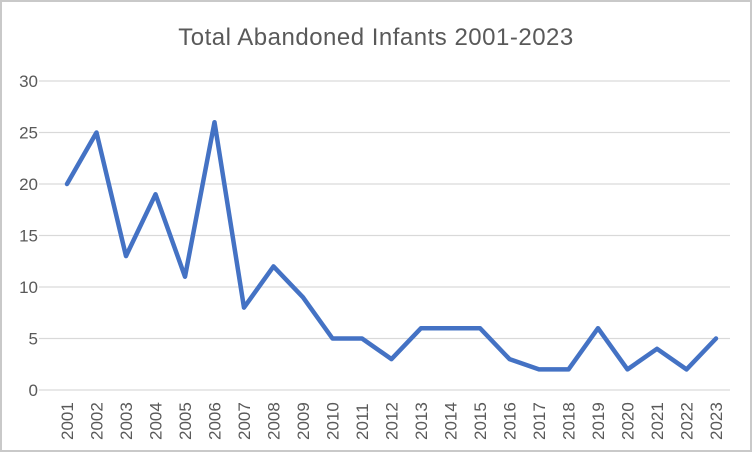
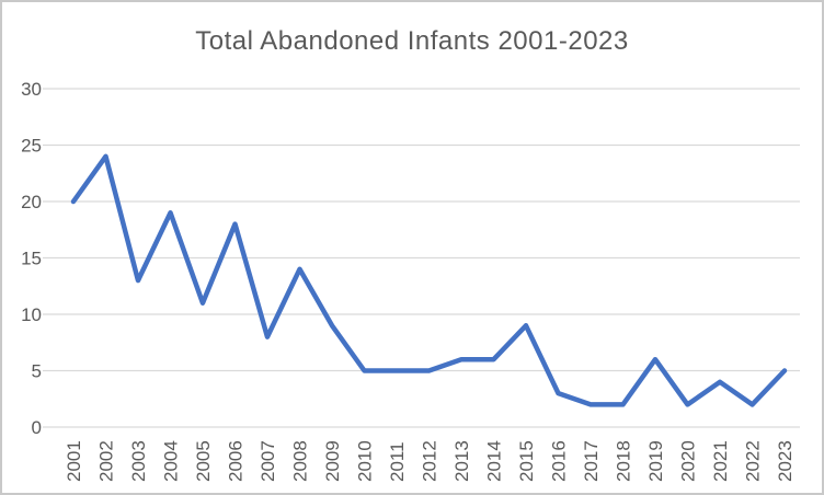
2002: 25 -> 24
2006: 26 -> 18
2008: 12 -> 14
2012: 3 -> 5
2015: 6 -> 9
